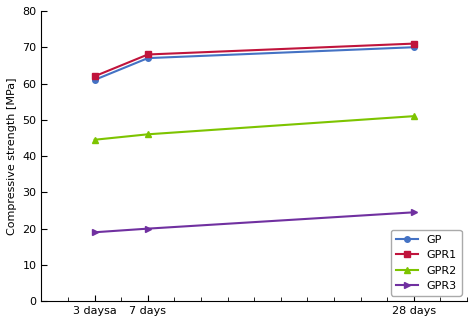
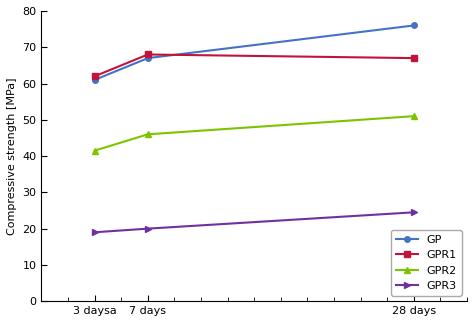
GPR2/3 daysa: 44.5 -> 41.5
GP/28 days: 70 -> 76
GPR1/28 days: 71 -> 67
